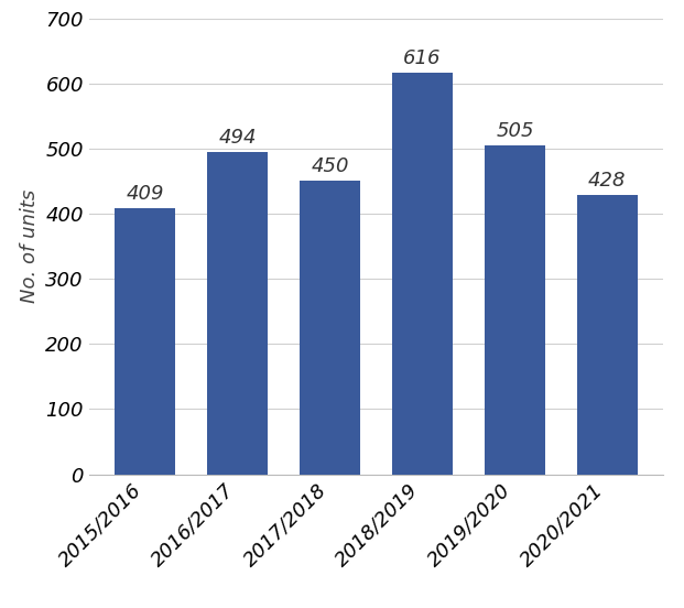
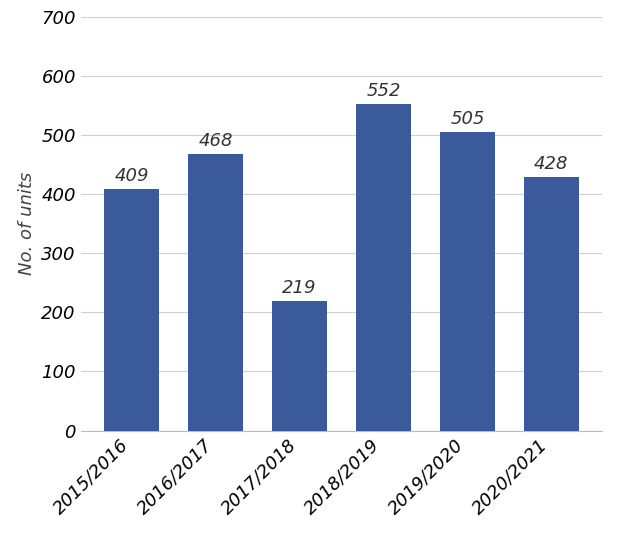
2016/2017: 494 -> 468
2017/2018: 450 -> 219
2018/2019: 616 -> 552
